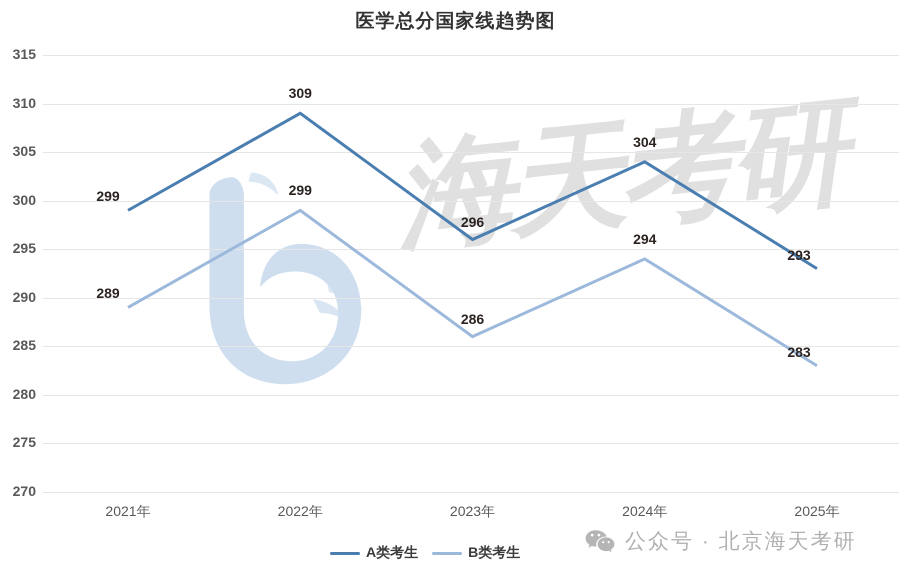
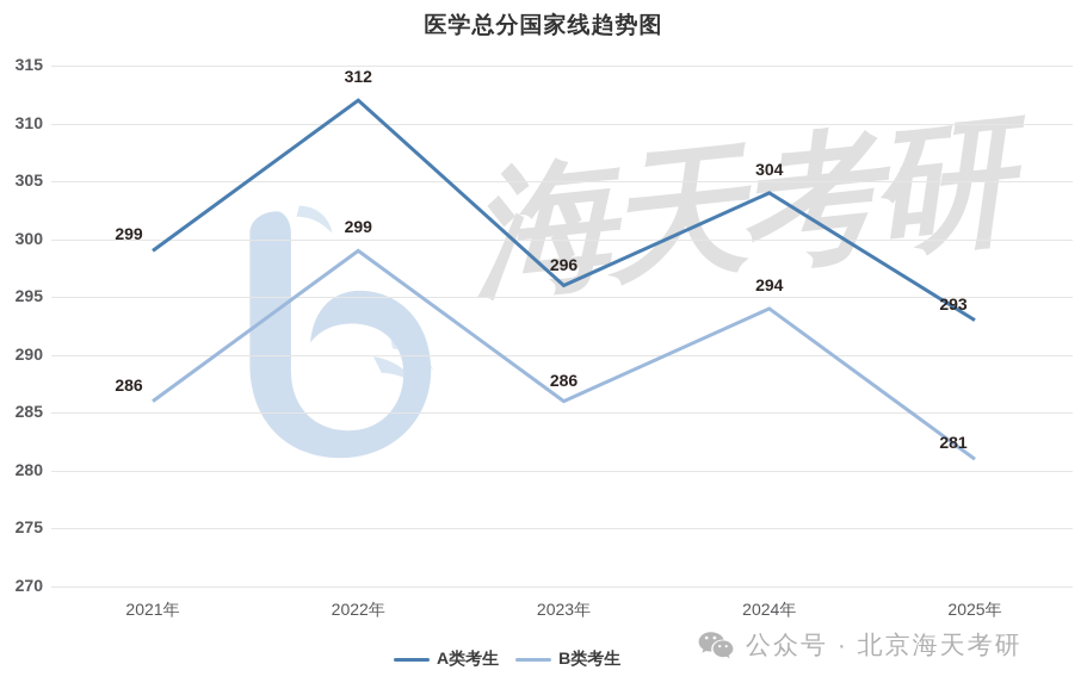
B类考生/2021年: 289 -> 286
A类考生/2022年: 309 -> 312
B类考生/2025年: 283 -> 281
